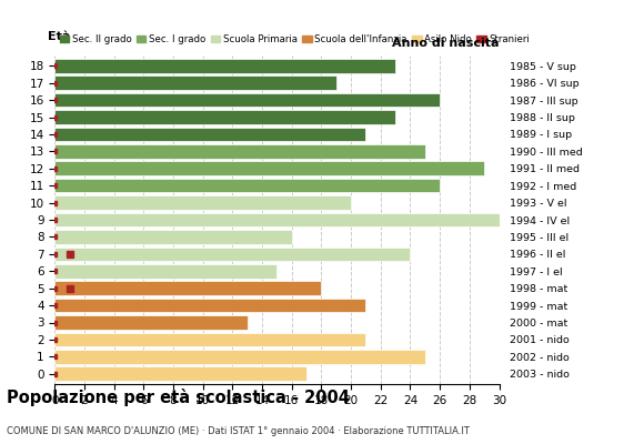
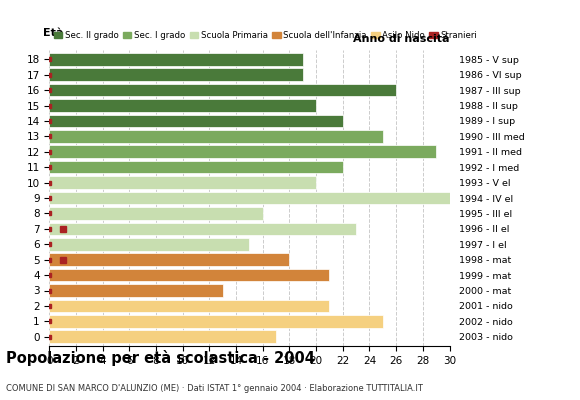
18: 23 -> 19
15: 23 -> 20
14: 21 -> 22
11: 26 -> 22
7: 24 -> 23
